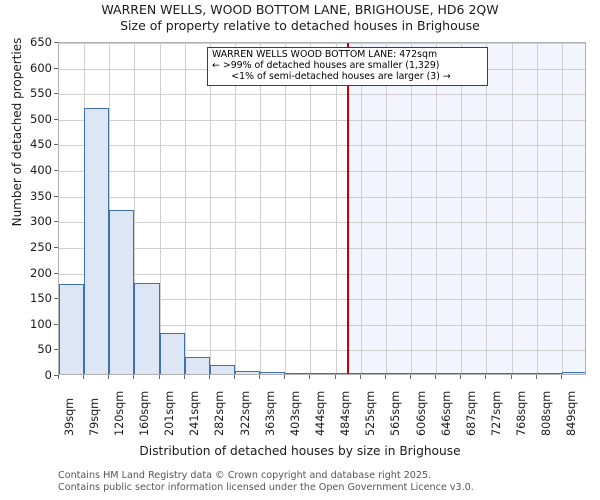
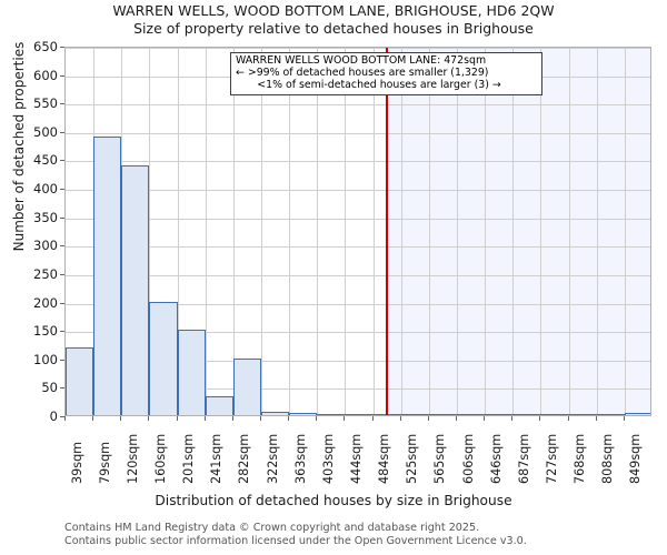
39sqm: 180 -> 120
79sqm: 520 -> 490
120sqm: 320 -> 440
160sqm: 180 -> 200
201sqm: 80 -> 150
282sqm: 20 -> 100
